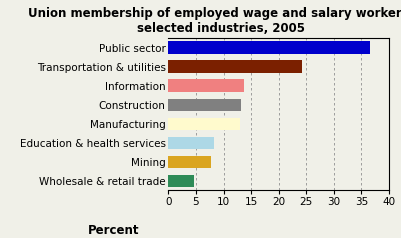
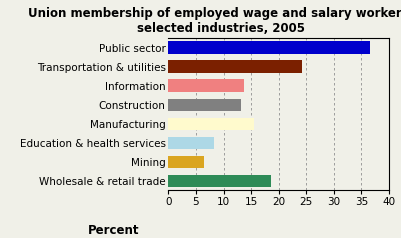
Manufacturing: 13.0 -> 15.6
Mining: 7.8 -> 6.4
Wholesale & retail trade: 4.7 -> 18.6
